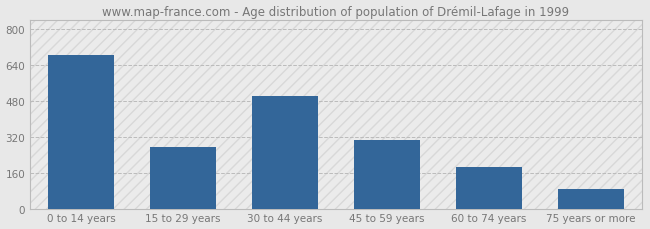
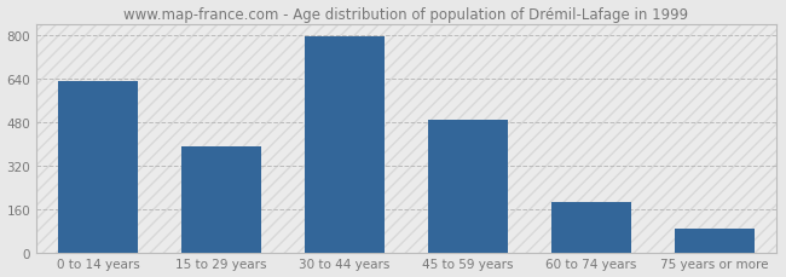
0 to 14 years: 685 -> 630
15 to 29 years: 275 -> 390
30 to 44 years: 500 -> 795
45 to 59 years: 305 -> 490
